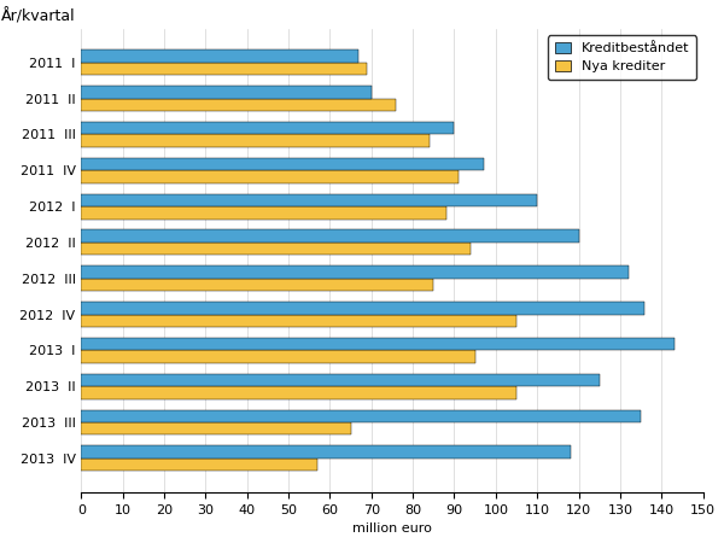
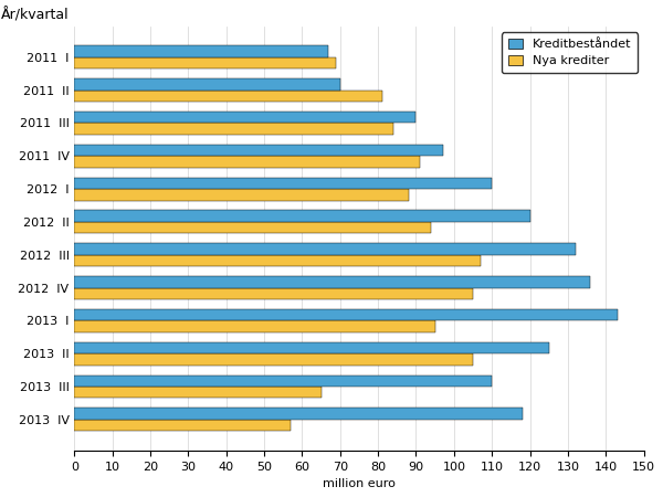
Nya krediter/2011 II: 76 -> 81
Nya krediter/2012 III: 85 -> 107
Kreditbeståndet/2013 III: 135 -> 110
